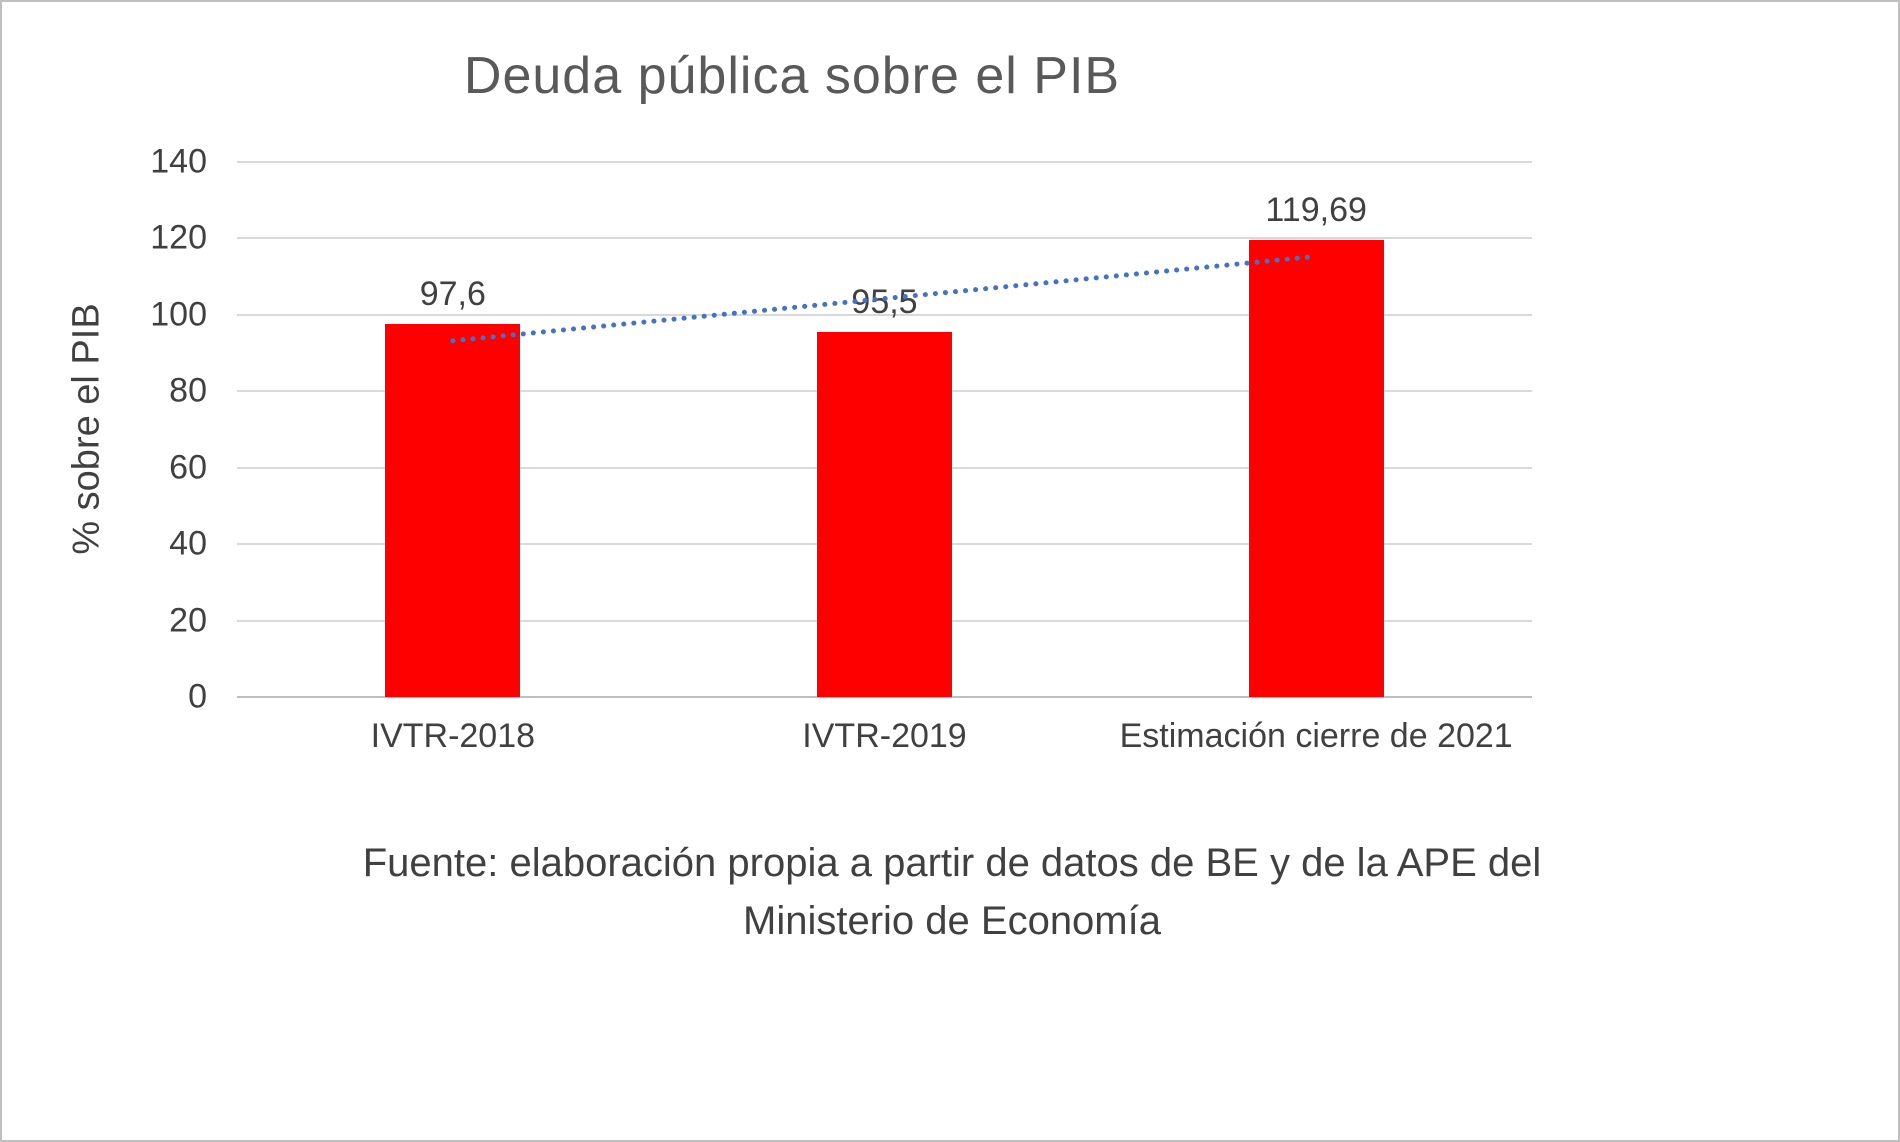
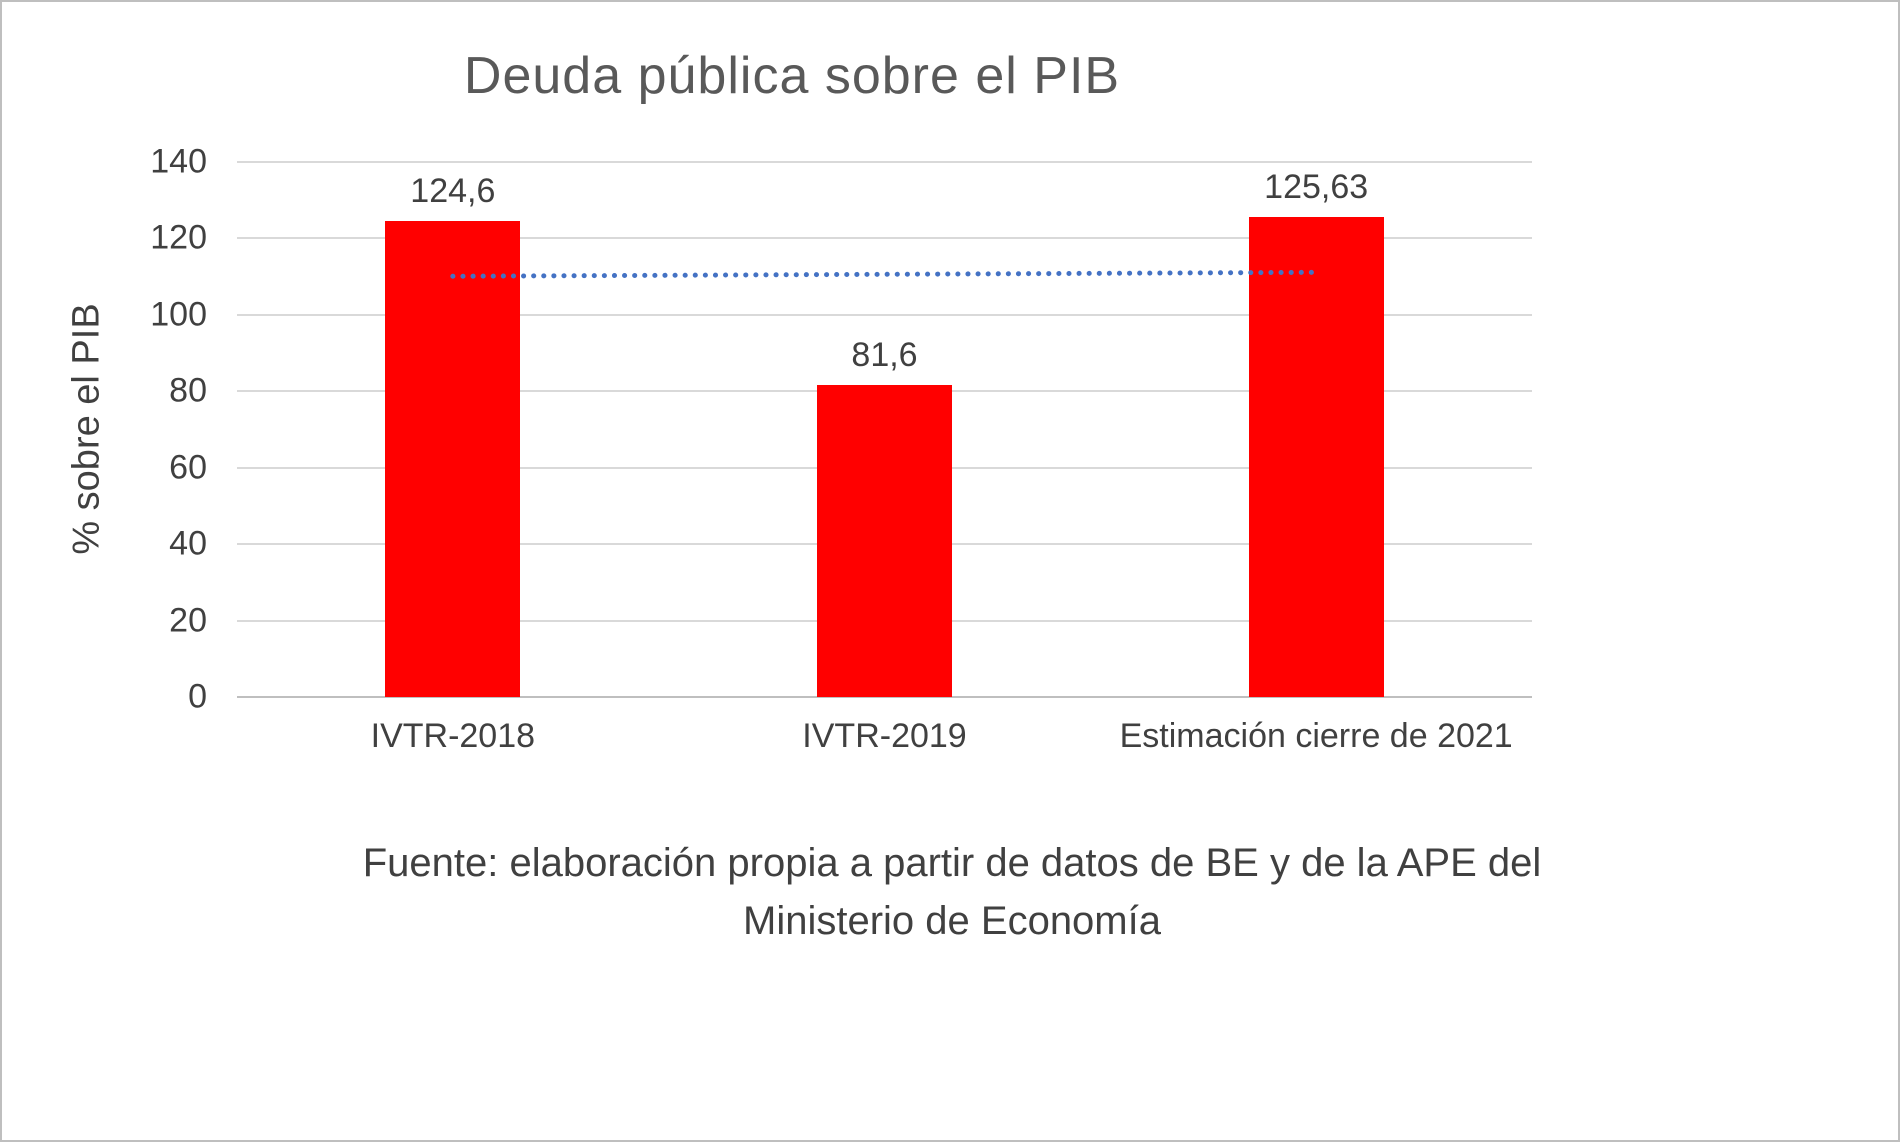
IVTR-2018: 97,6 -> 124,6
IVTR-2019: 95,5 -> 81,6
Estimación cierre de 2021: 119,69 -> 125,63
